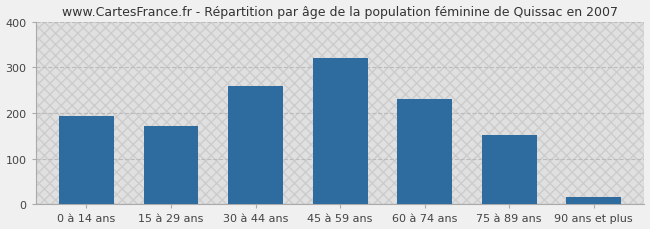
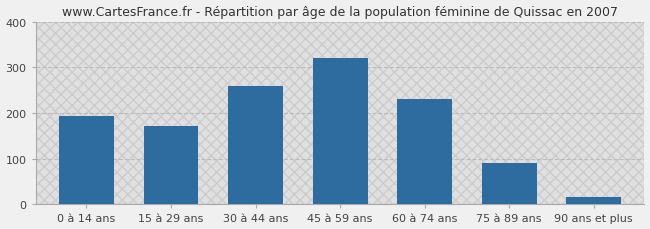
75 à 89 ans: 152 -> 90
